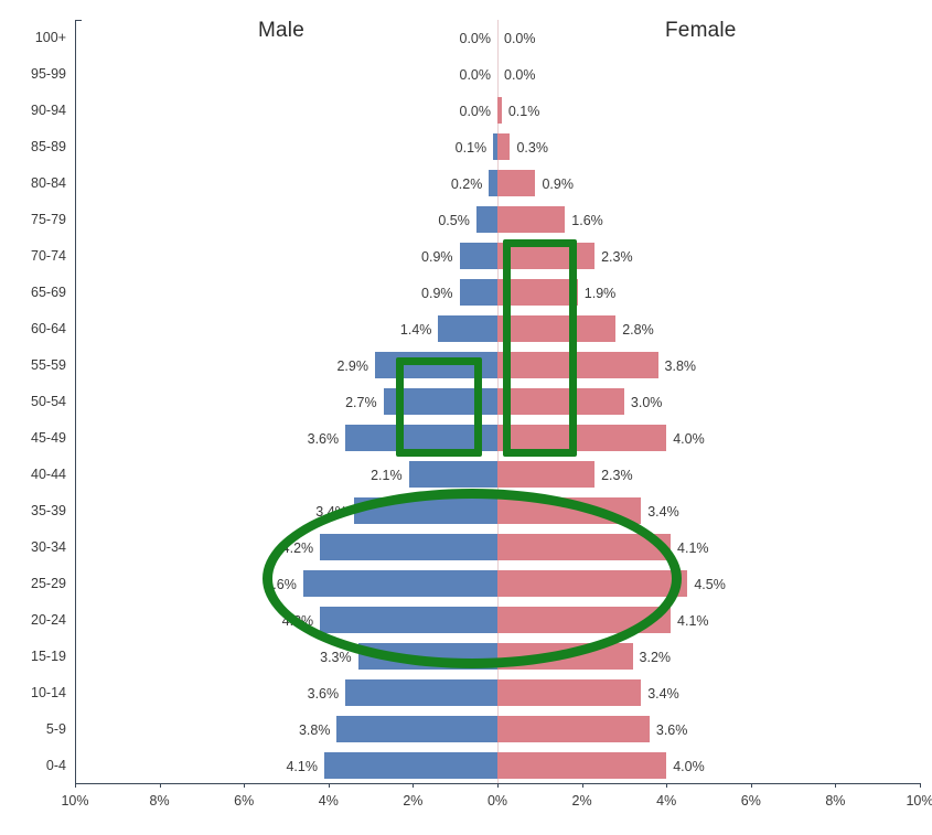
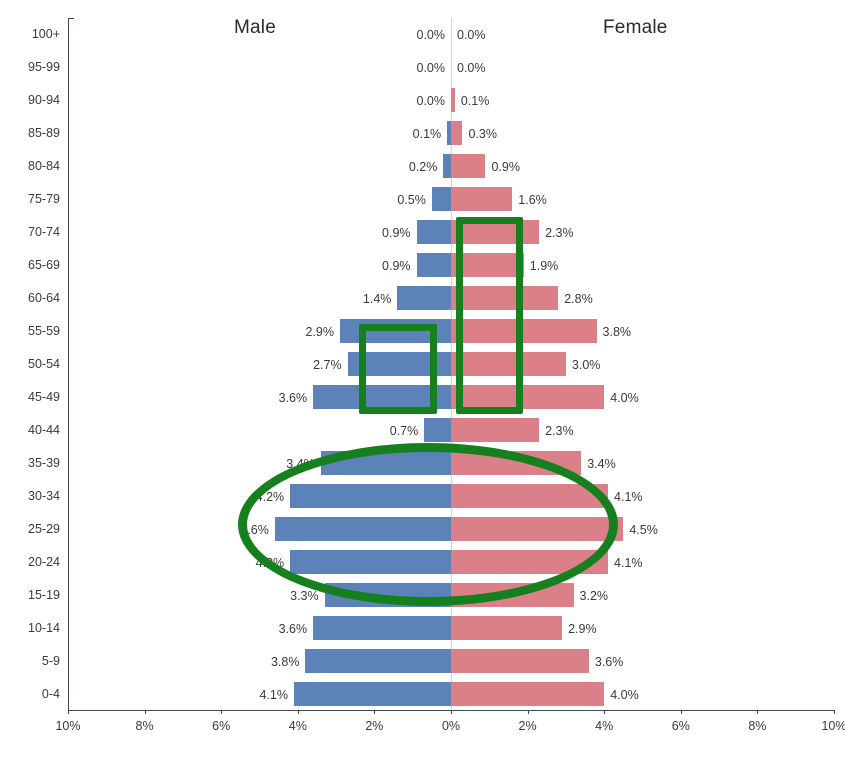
Male/40-44: 2.1% -> 0.7%
Female/10-14: 3.4% -> 2.9%
